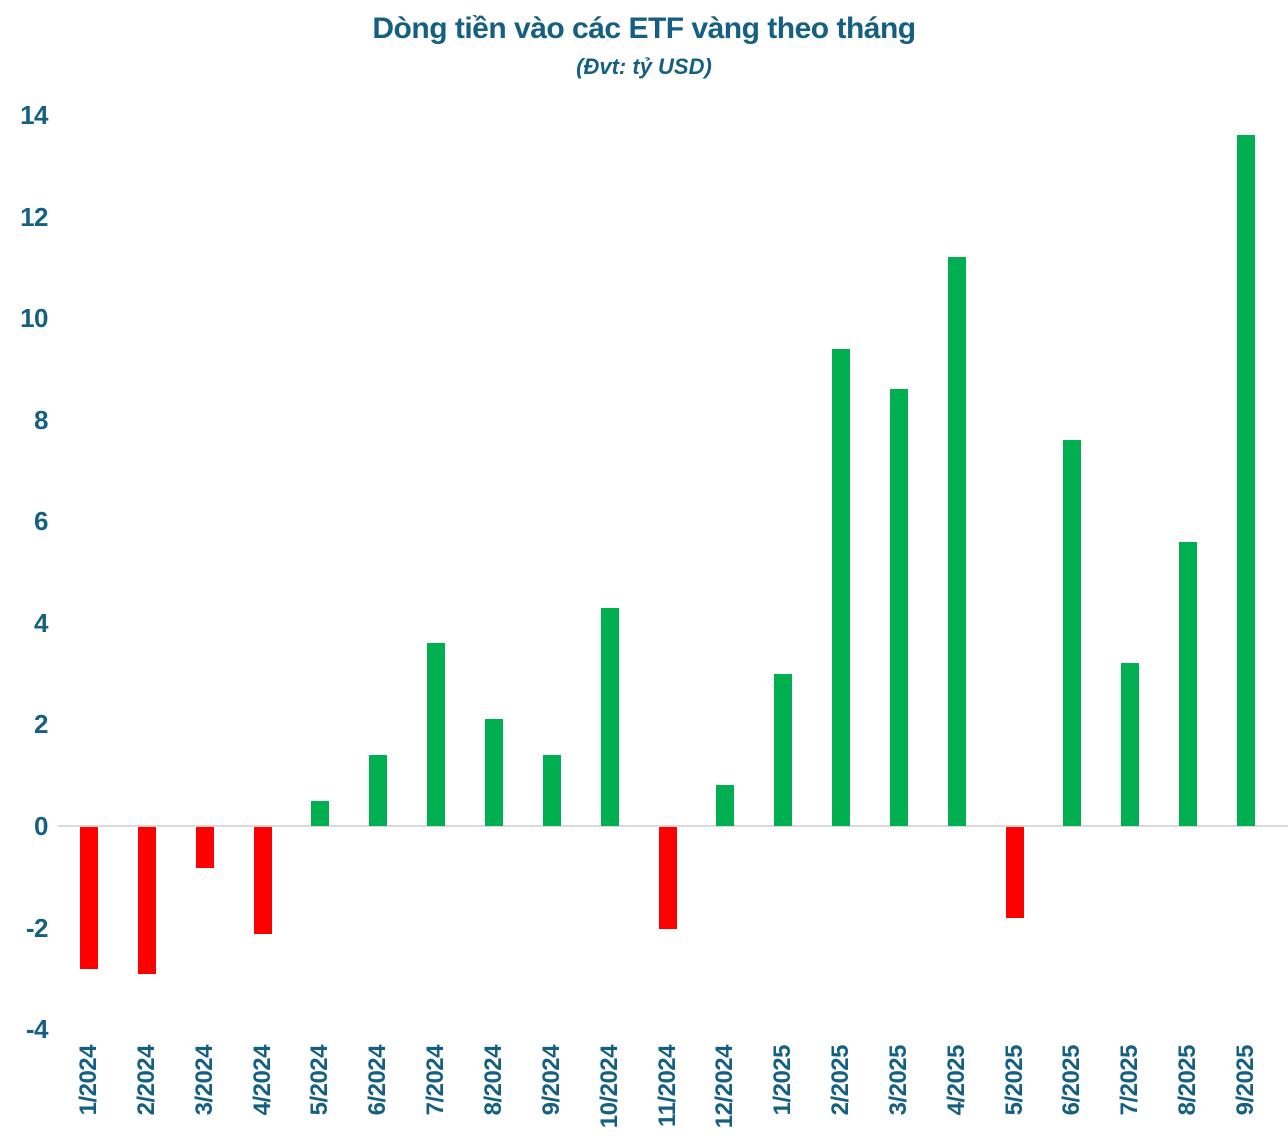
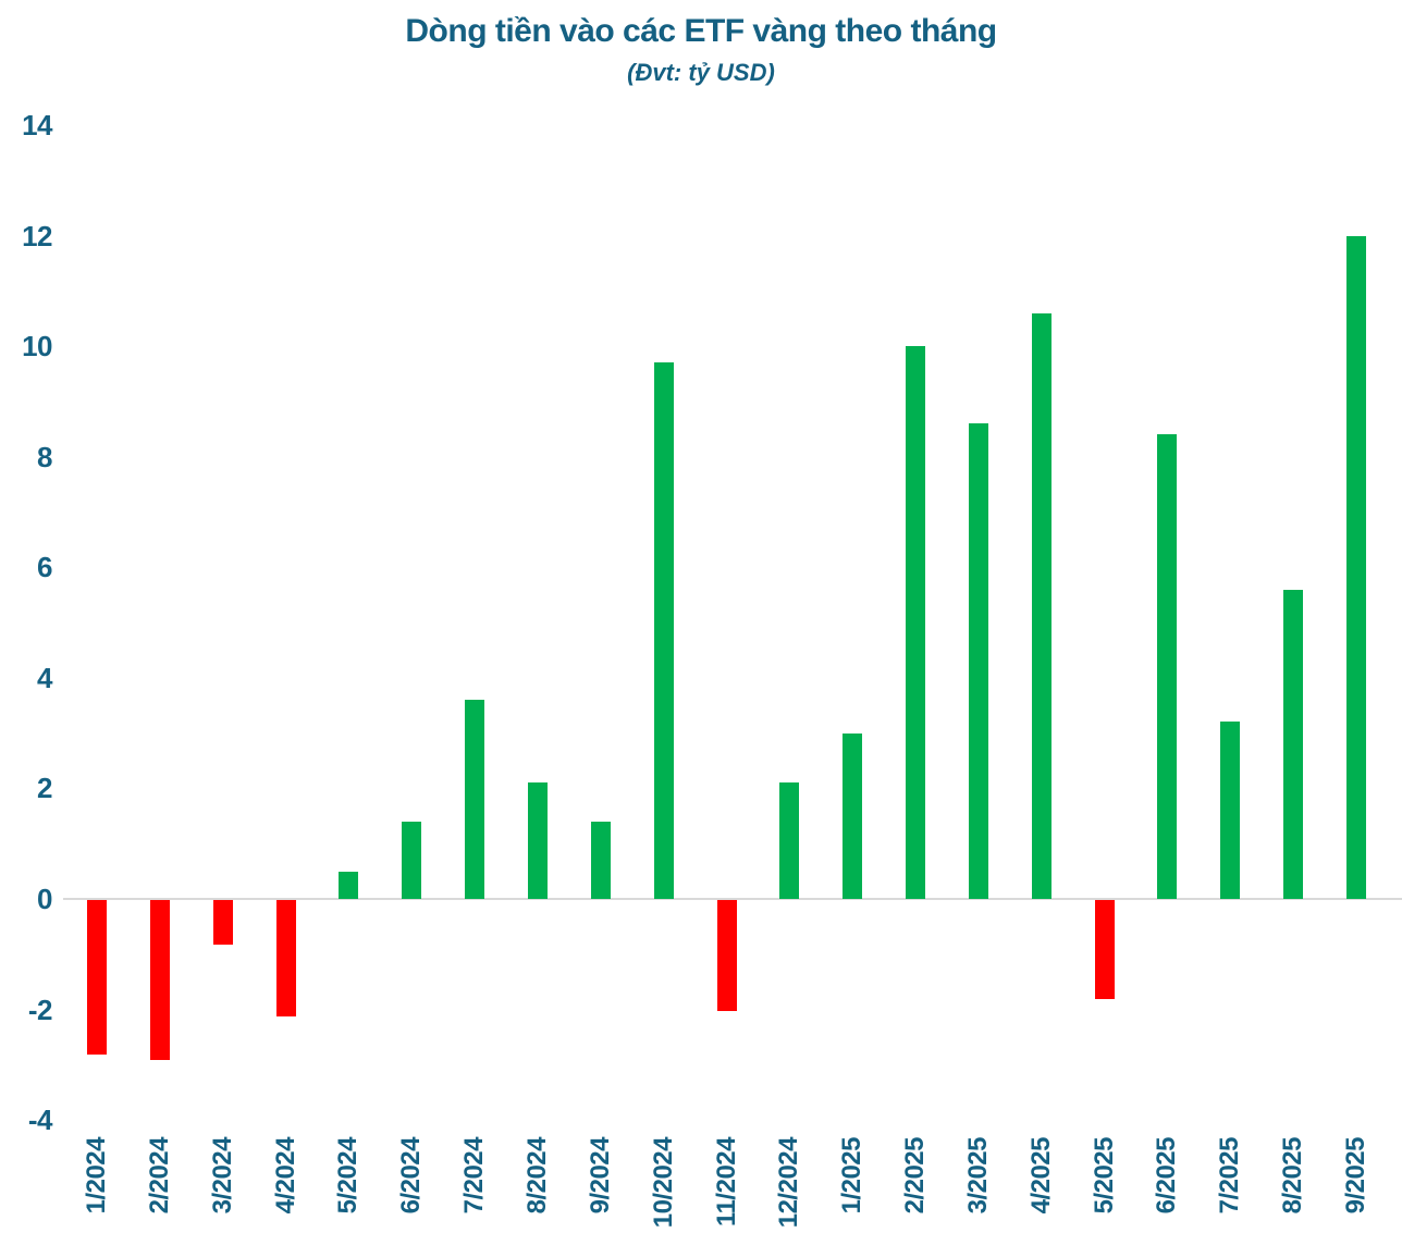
10/2024: 4.3 -> 9.7
12/2024: 0.8 -> 2.1
2/2025: 9.4 -> 10.0
4/2025: 11.2 -> 10.6
6/2025: 7.6 -> 8.4
9/2025: 13.6 -> 12.0
